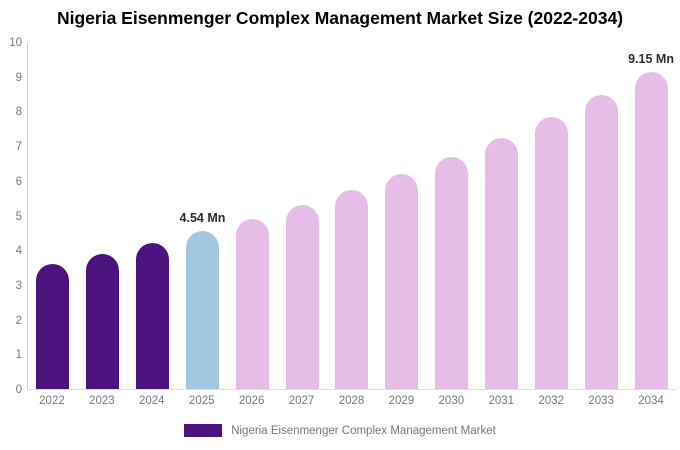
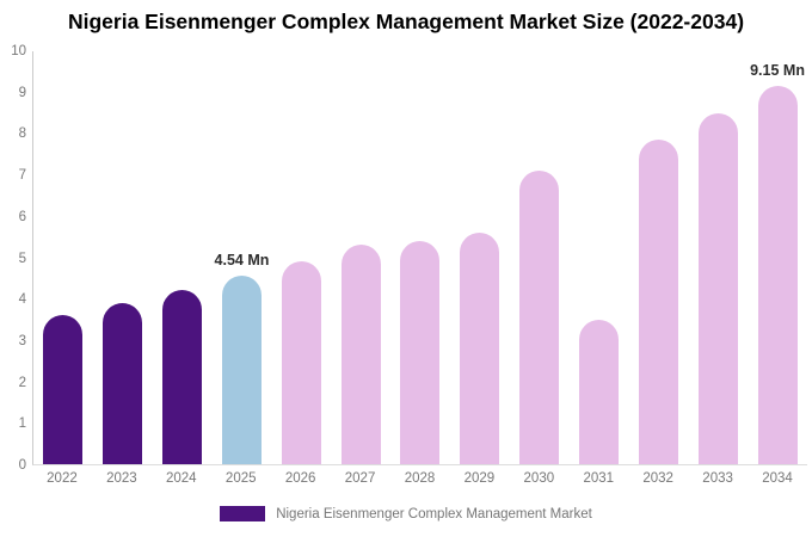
2028: 5.7 -> 5.4
2029: 6.2 -> 5.6
2030: 6.7 -> 7.1
2031: 7.2 -> 3.5
